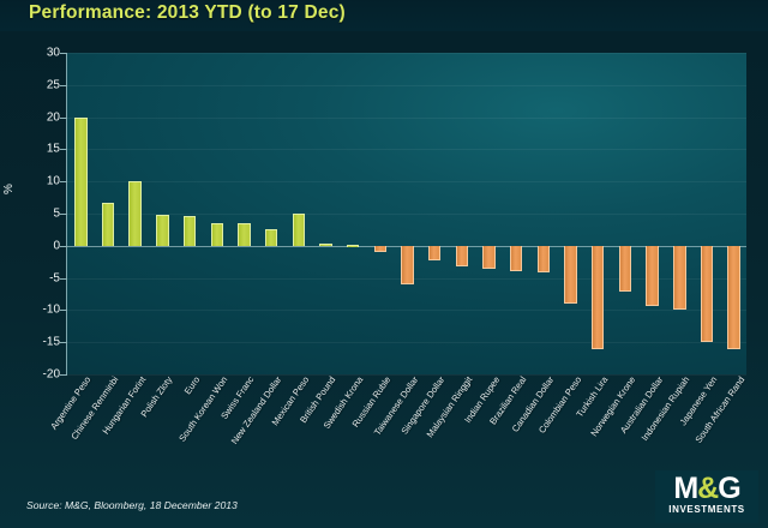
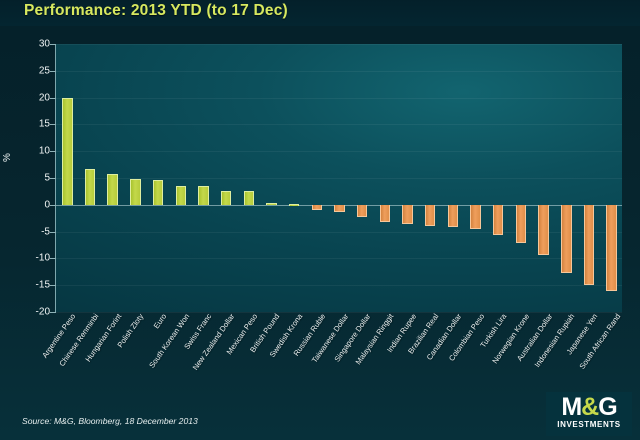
Hungarian Forint: 10 -> 6
Mexican Peso: 5 -> 3
Taiwanese Dollar: -6 -> -1
Colombian Peso: -9 -> -5
Turkish Lira: -16 -> -6
Indonesian Rupiah: -10 -> -13
